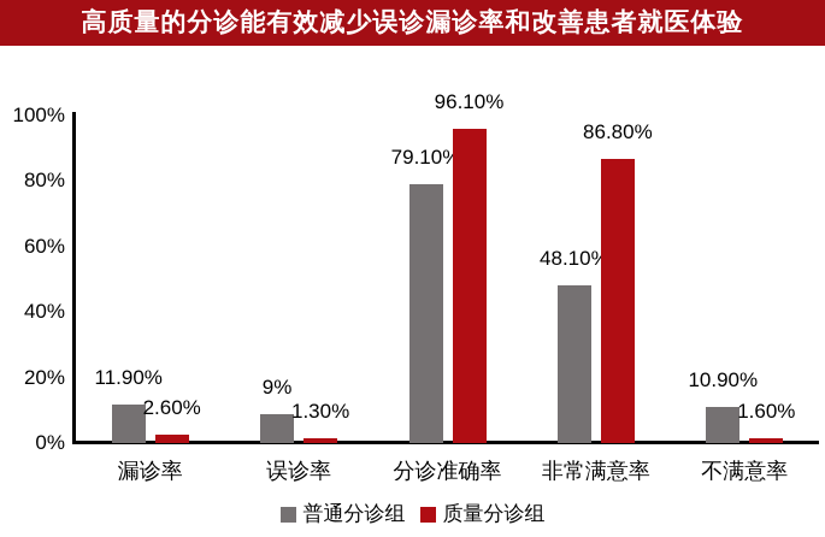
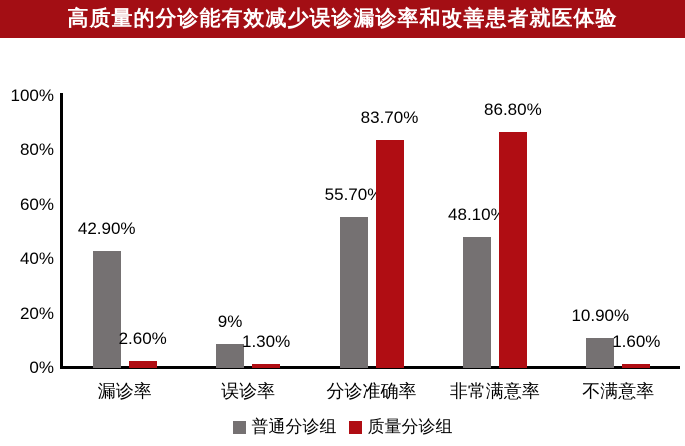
普通分诊组/漏诊率: 11.90% -> 42.90%
普通分诊组/分诊准确率: 79.10% -> 55.70%
质量分诊组/分诊准确率: 96.10% -> 83.70%
